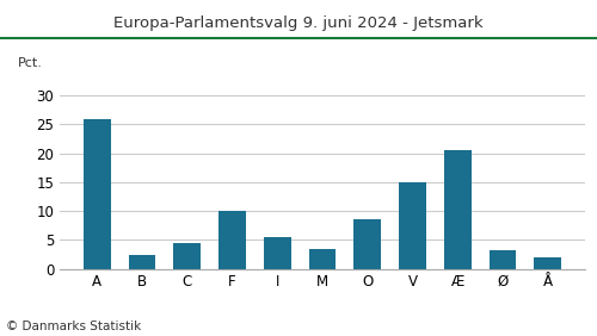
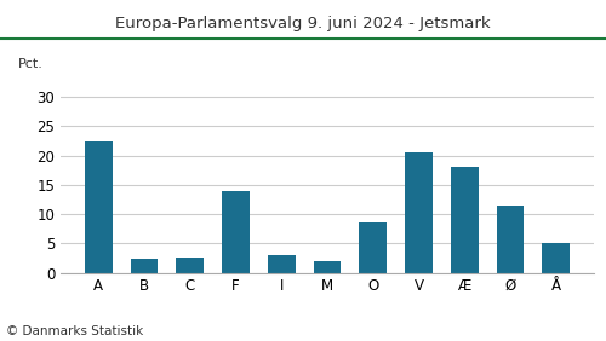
A: 26.0 -> 22.5
C: 4.5 -> 2.5
F: 10.1 -> 14.0
I: 5.4 -> 3.0
M: 3.4 -> 2.0
V: 15.0 -> 20.5
Æ: 20.5 -> 18.0
Ø: 3.2 -> 11.5
Å: 2.0 -> 5.0
